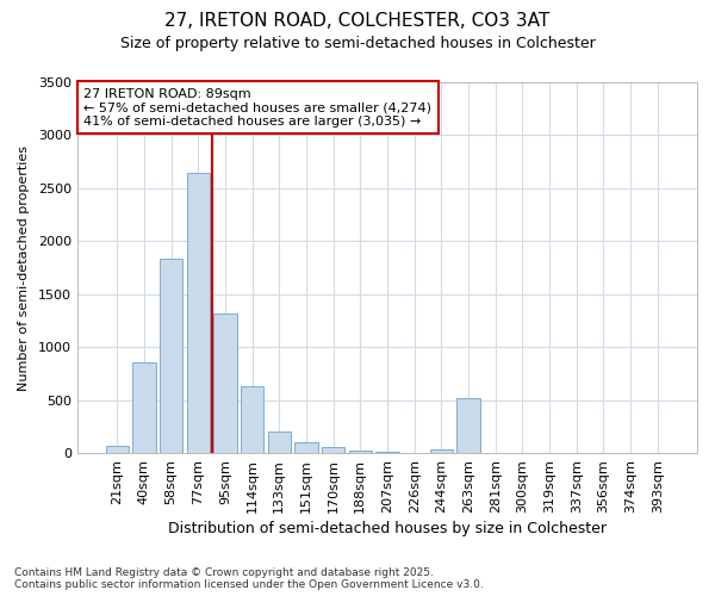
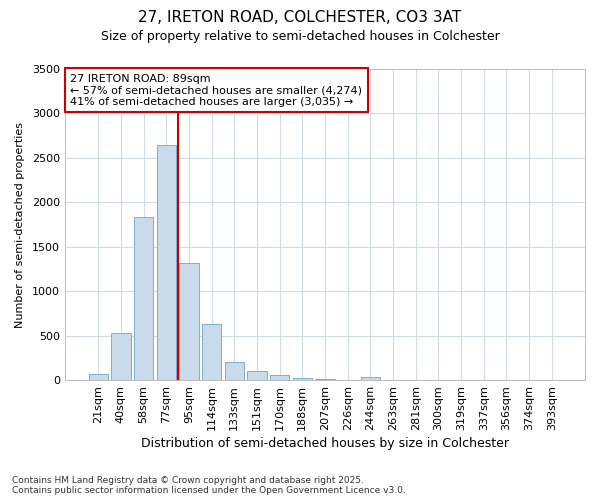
40sqm: 860 -> 530
263sqm: 520 -> 0
